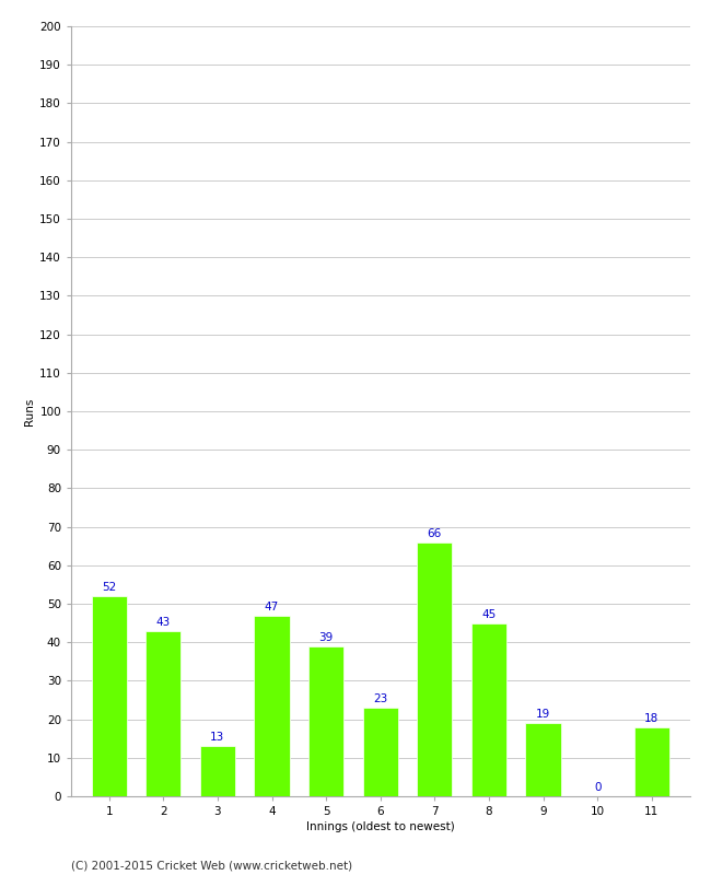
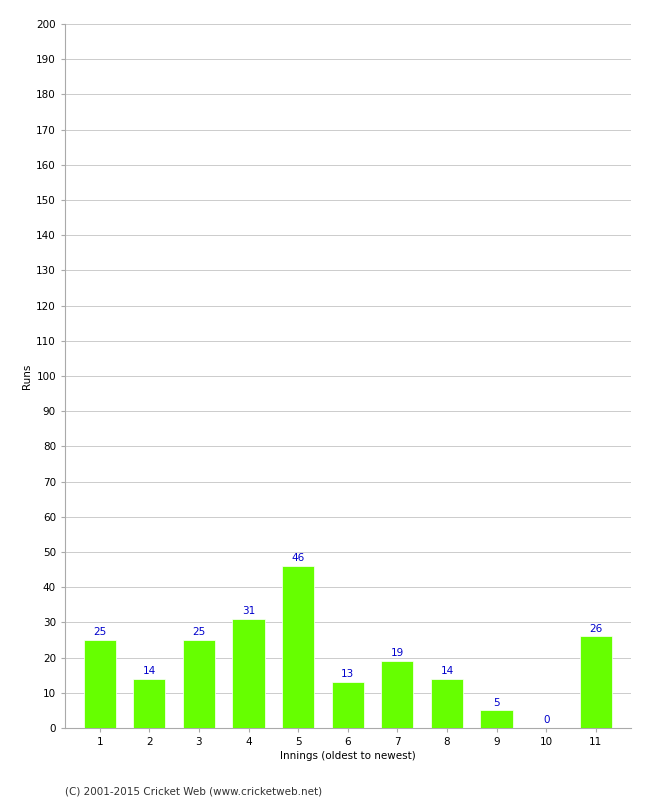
1: 52 -> 25
2: 43 -> 14
3: 13 -> 25
4: 47 -> 31
5: 39 -> 46
6: 23 -> 13
7: 66 -> 19
8: 45 -> 14
9: 19 -> 5
11: 18 -> 26
